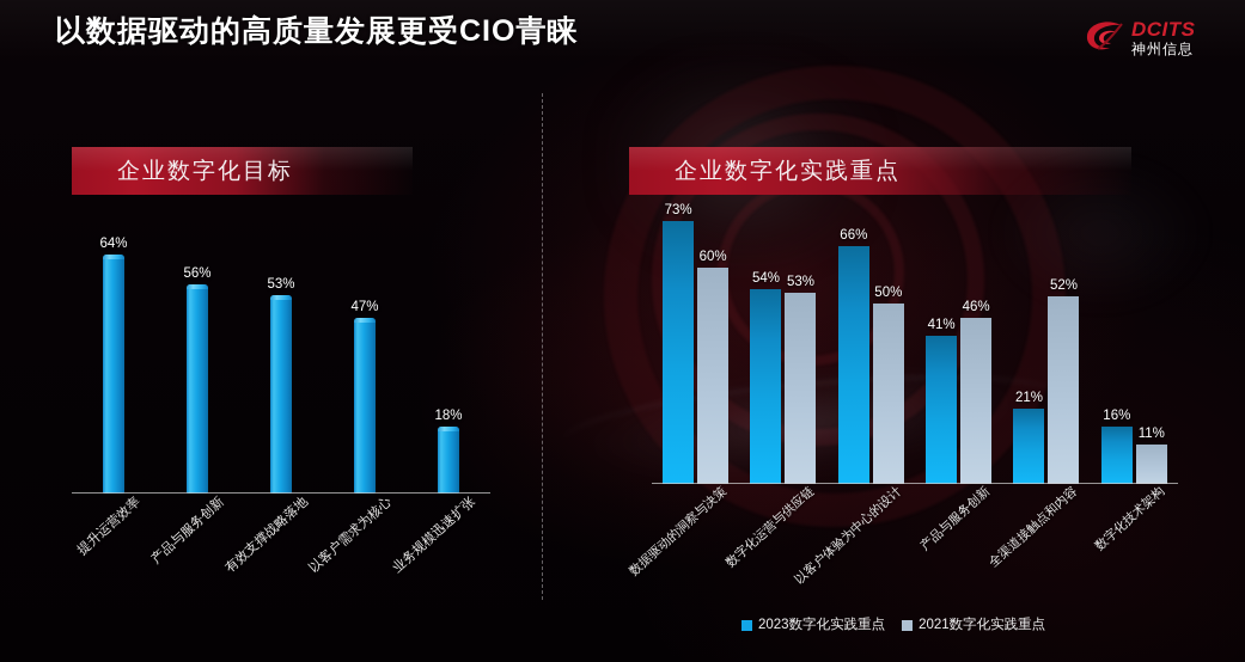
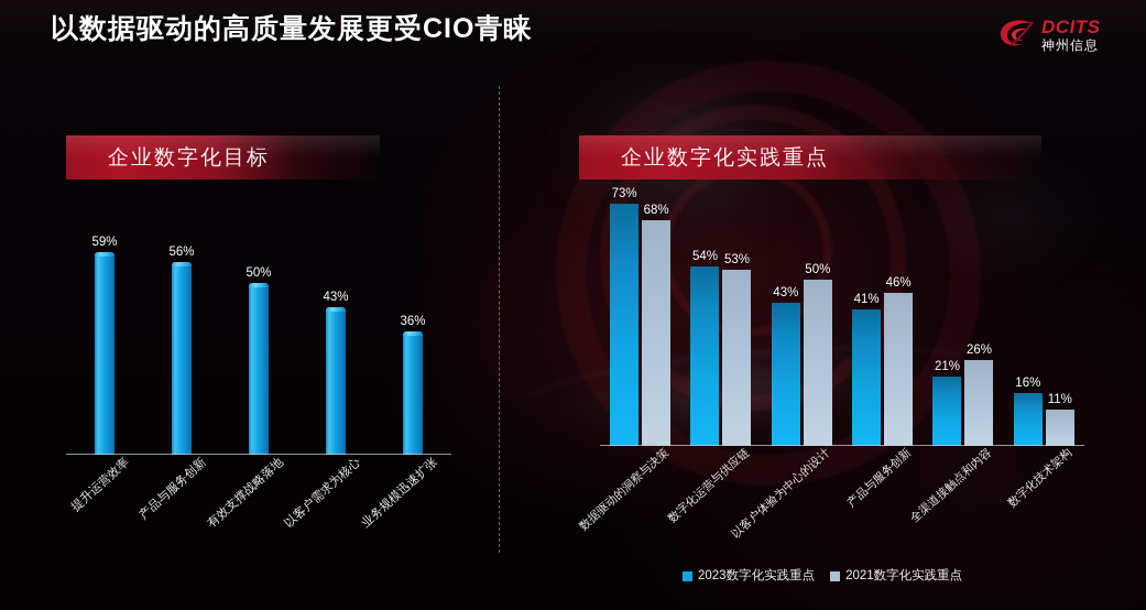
企业数字化目标/提升运营效率: 64% -> 59%
企业数字化目标/有效支撑战略落地: 53% -> 50%
企业数字化目标/以客户需求为核心: 47% -> 43%
企业数字化目标/业务规模迅速扩张: 18% -> 36%
企业数字化实践重点/2021数字化实践重点/数据驱动的洞察与决策: 60% -> 68%
企业数字化实践重点/2023数字化实践重点/以客户体验为中心的设计: 66% -> 43%
企业数字化实践重点/2021数字化实践重点/全渠道接触点和内容: 52% -> 26%
